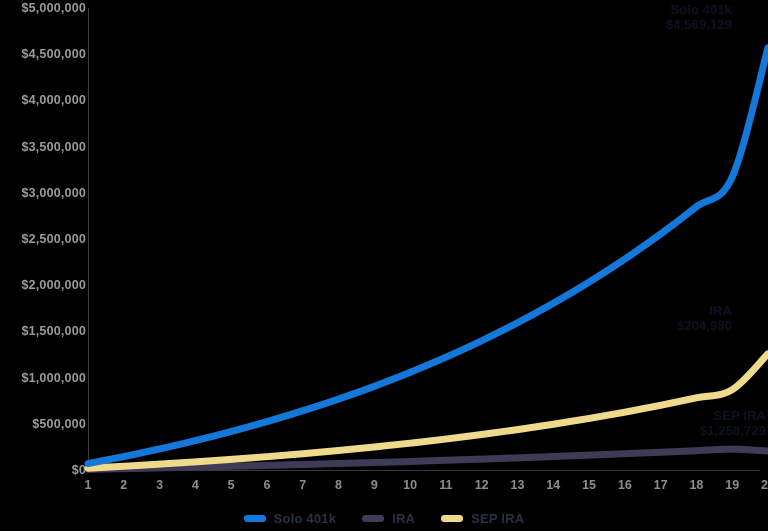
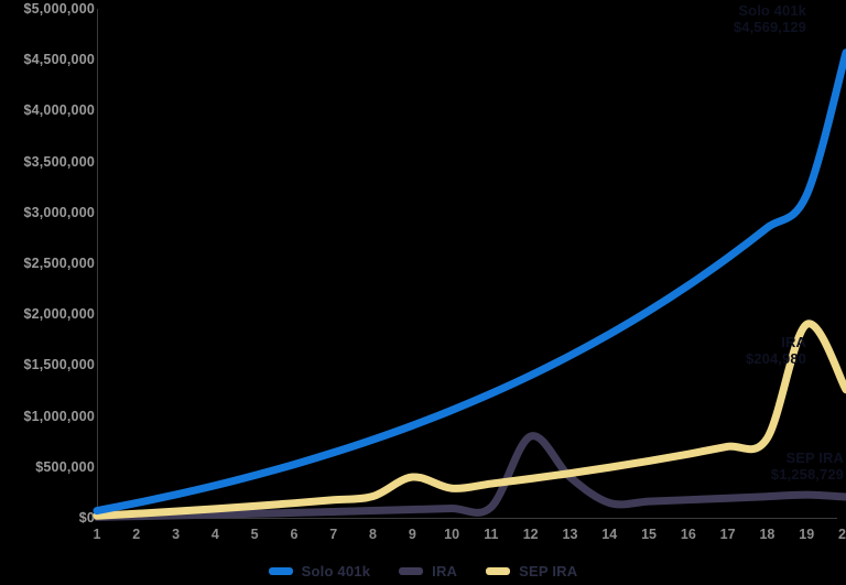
SEP IRA/9: $200000 -> $400000
IRA/12: $100000 -> $800000
IRA/13: $100000 -> $400000
SEP IRA/19: $900000 -> $1900000
